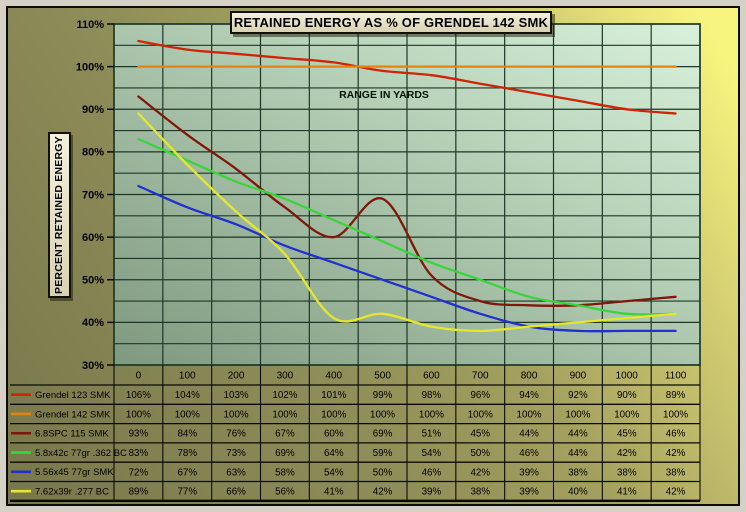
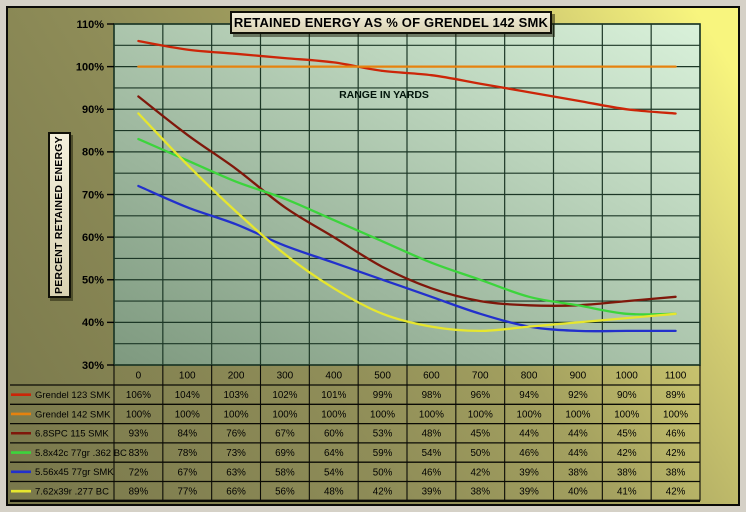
7.62x39r .277 BC/400: 41% -> 48%
6.8SPC 115 SMK/500: 69% -> 53%
6.8SPC 115 SMK/600: 51% -> 48%
